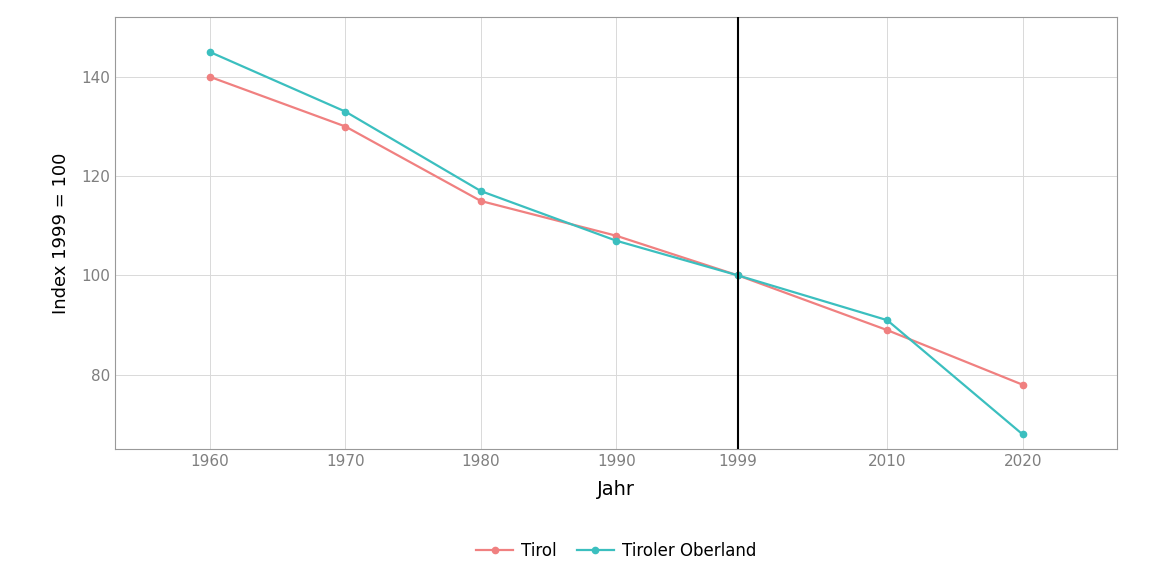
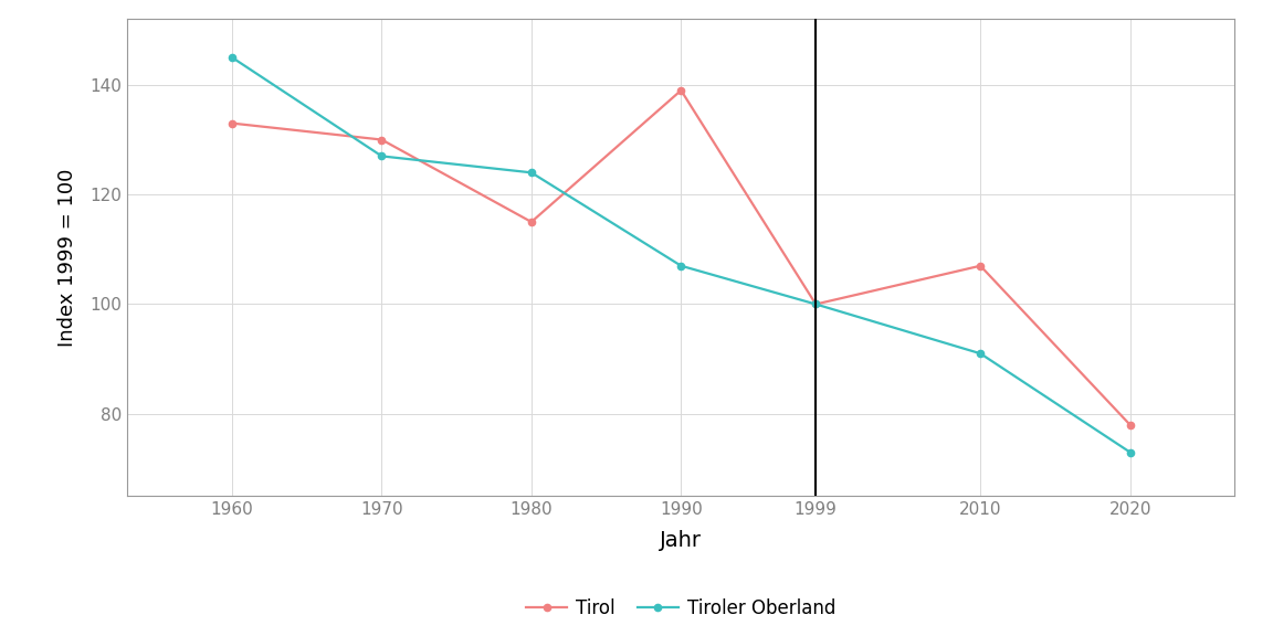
Tirol/1960: 140 -> 133
Tiroler Oberland/1970: 133 -> 127
Tiroler Oberland/1980: 117 -> 124
Tirol/1990: 108 -> 139
Tirol/2010: 89 -> 107
Tiroler Oberland/2020: 68 -> 73
